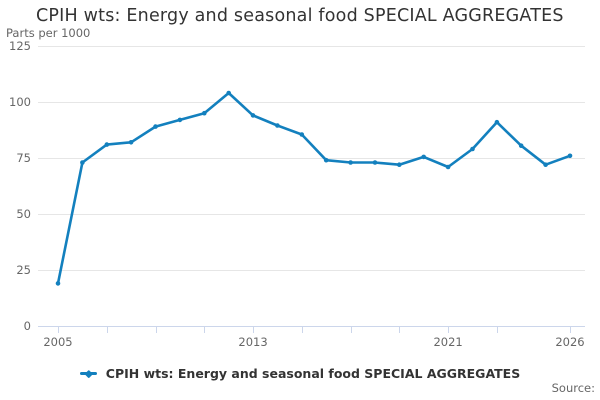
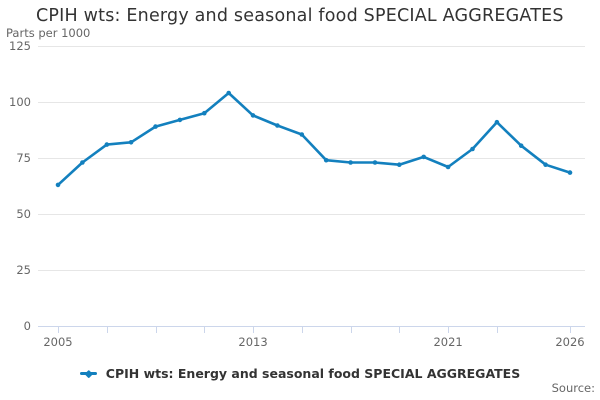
2005: 19 -> 63
2026: 76 -> 68
